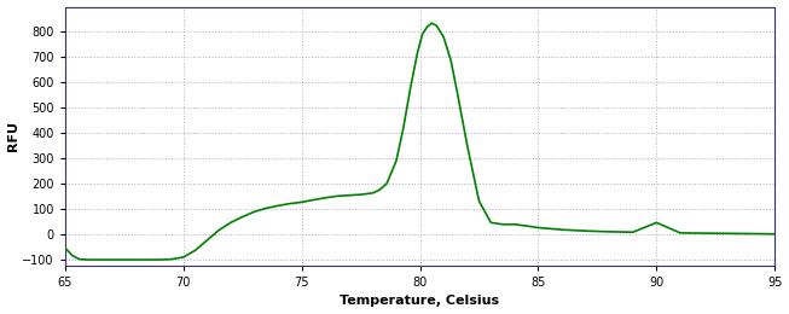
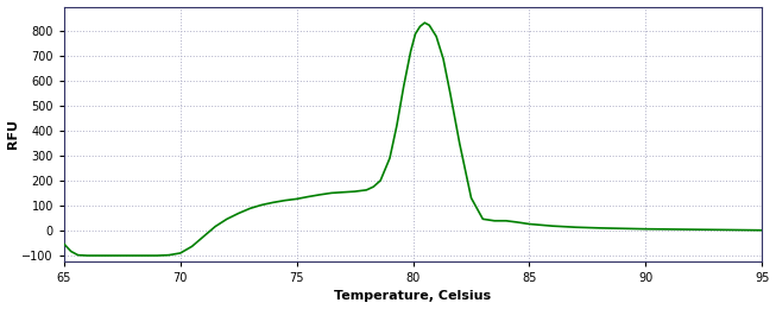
90: 45 -> 5
